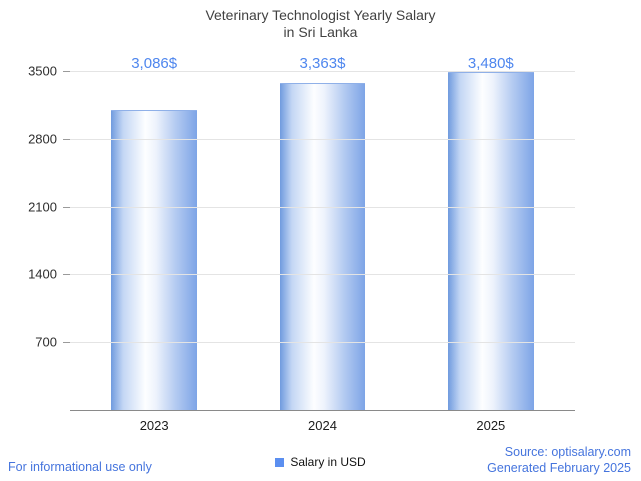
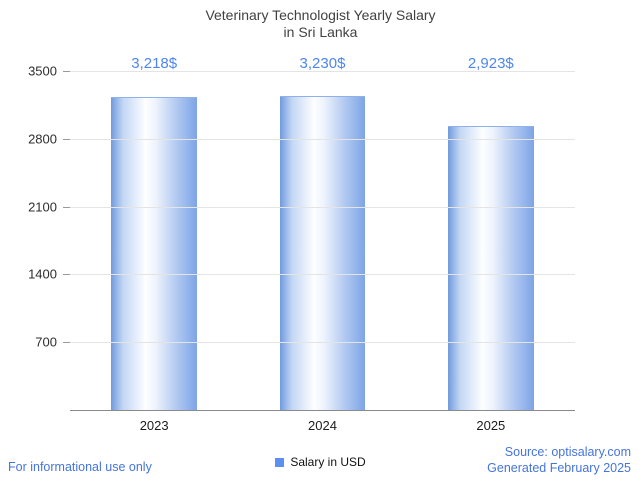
2023: 3,086 -> 3,218
2024: 3,363 -> 3,230
2025: 3,480 -> 2,923
